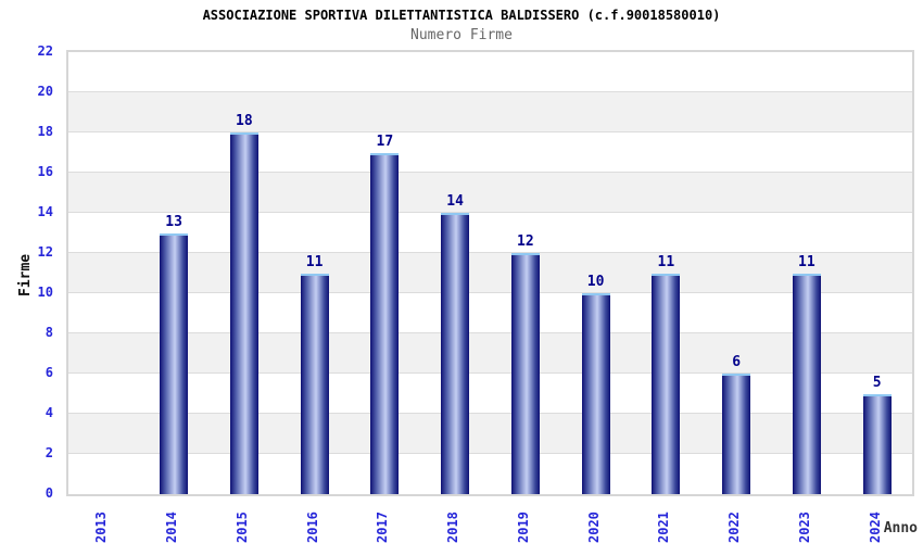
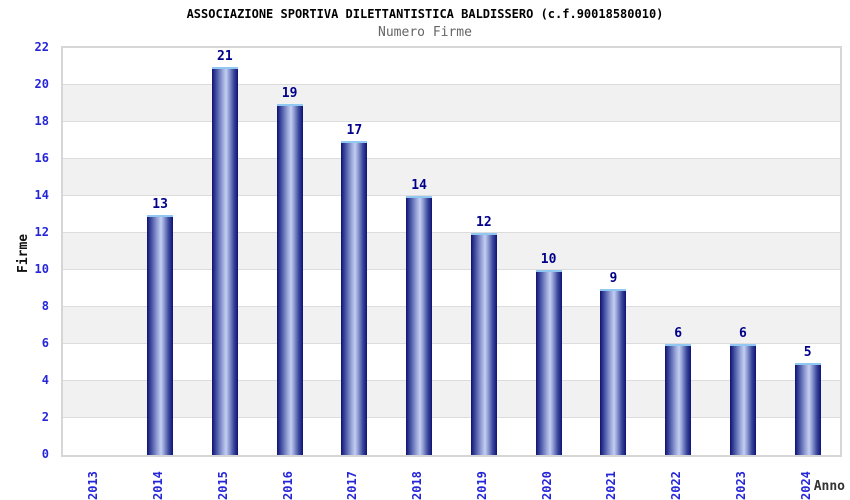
2015: 18 -> 21
2016: 11 -> 19
2021: 11 -> 9
2023: 11 -> 6
